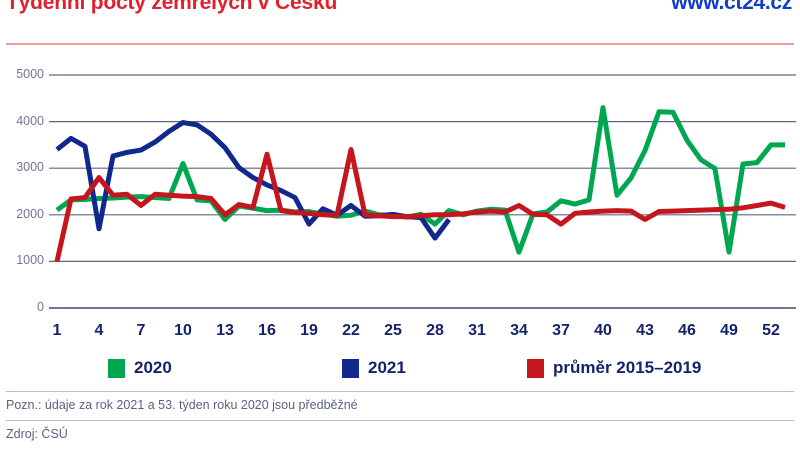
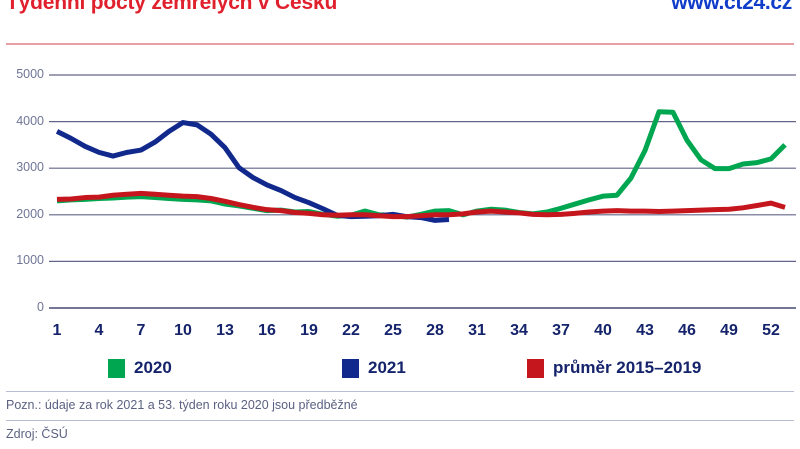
2020/1: 2100 -> 2300
2021/1: 3400 -> 3800
průměr 2015–2019/1: 1000 -> 2300
2021/4: 1700 -> 3300
průměr 2015–2019/4: 2800 -> 2400
průměr 2015–2019/7: 2200 -> 2500
2020/10: 3100 -> 2300
2020/13: 1900 -> 2200
průměr 2015–2019/13: 2000 -> 2300
průměr 2015–2019/16: 3300 -> 2100
2021/19: 1800 -> 2300
2021/22: 2200 -> 2000
průměr 2015–2019/22: 3400 -> 2000
2020/28: 1800 -> 2100
2021/28: 1500 -> 1900
2020/34: 1200 -> 2000
průměr 2015–2019/34: 2200 -> 2000
2020/37: 2300 -> 2100
průměr 2015–2019/37: 1800 -> 2000
2020/40: 4300 -> 2400
průměr 2015–2019/43: 1900 -> 2100
2020/49: 1200 -> 3000
2020/52: 3500 -> 3200
